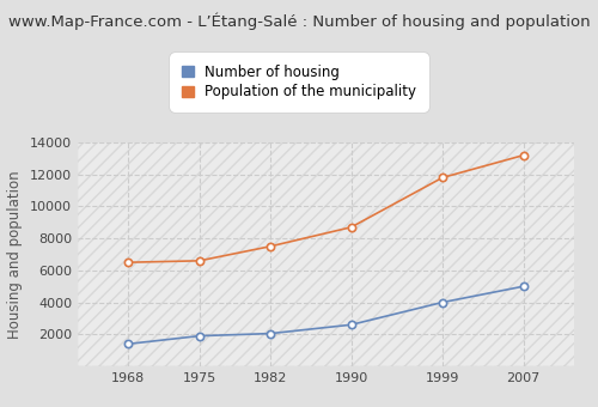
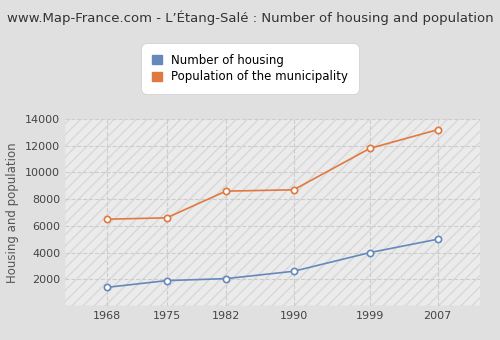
Population of the municipality/1982: 7500 -> 8600
